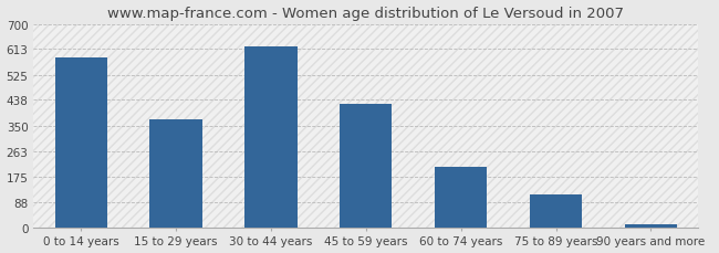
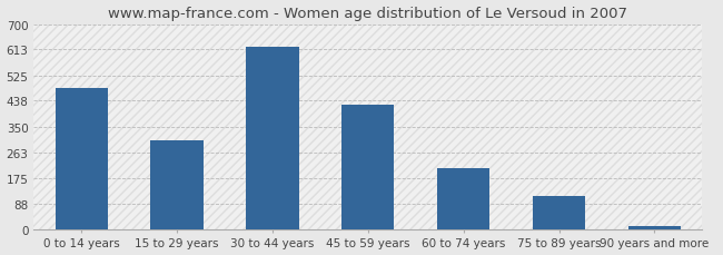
0 to 14 years: 585 -> 480
15 to 29 years: 370 -> 305
